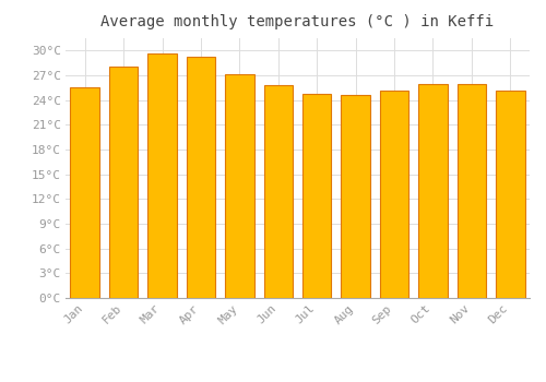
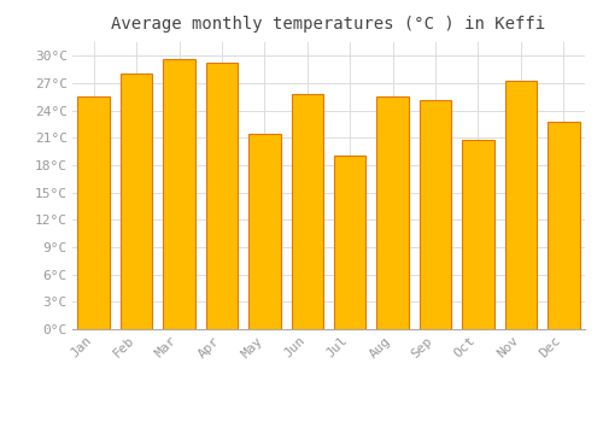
May: 27.1°C -> 21.4°C
Jul: 24.8°C -> 19.0°C
Aug: 24.6°C -> 25.6°C
Oct: 26.0°C -> 20.8°C
Nov: 25.9°C -> 27.2°C
Dec: 25.2°C -> 22.8°C
